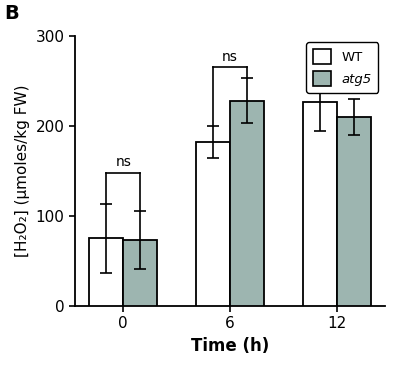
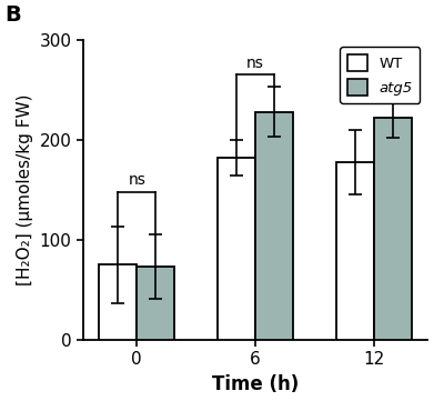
WT/12: 226 -> 178
atg5/12: 210 -> 222
